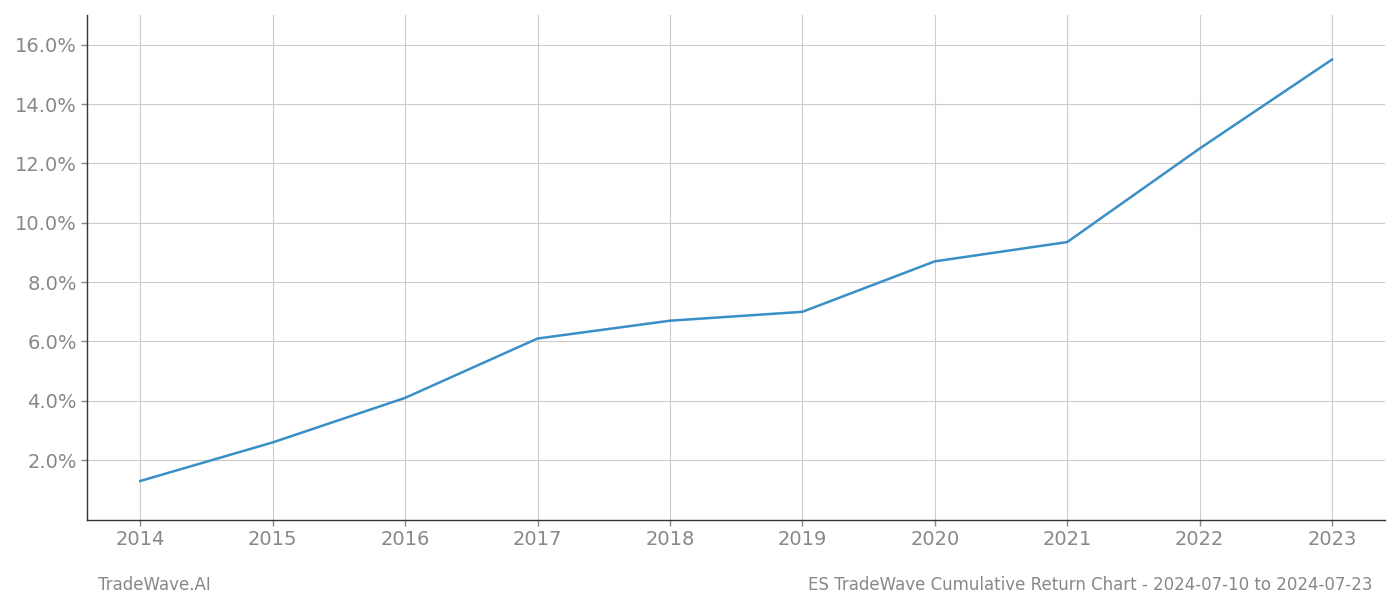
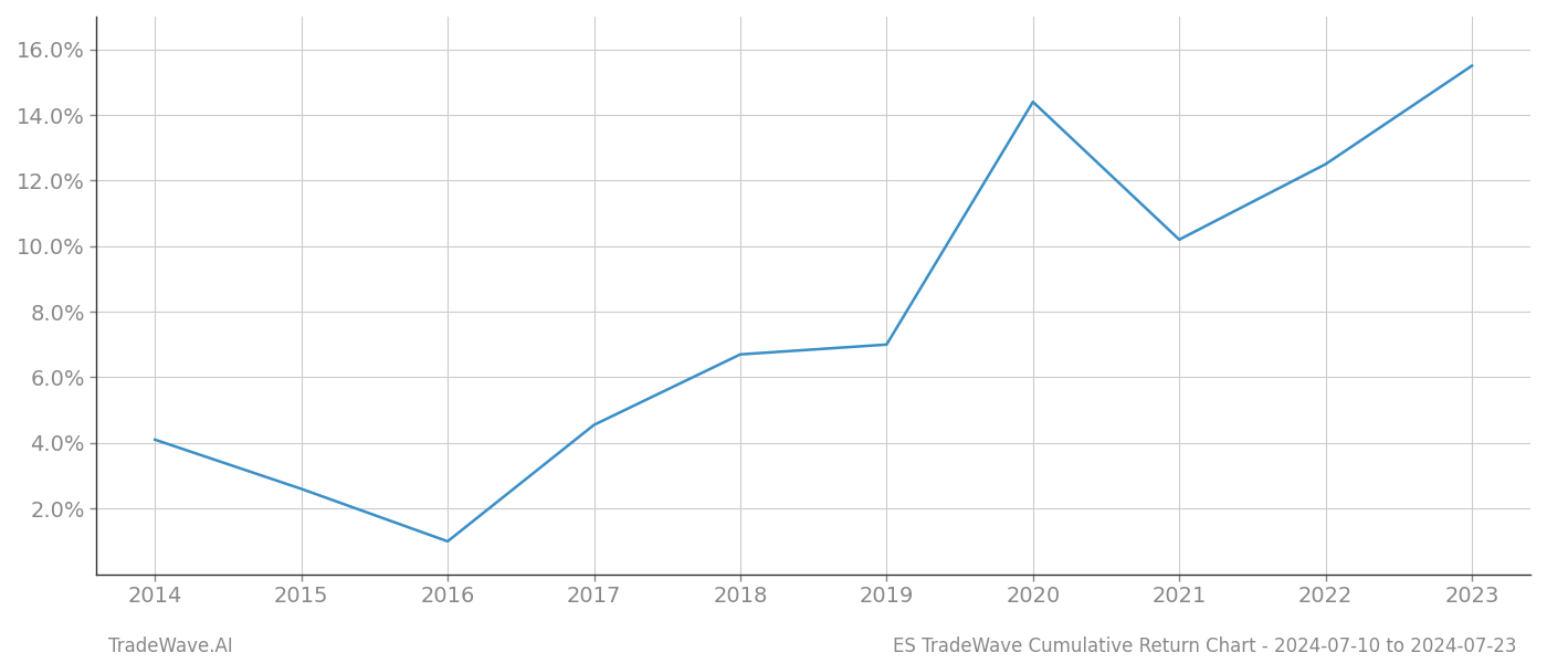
2014: 1.30% -> 4.10%
2016: 4.10% -> 1.00%
2017: 6.10% -> 4.55%
2020: 8.70% -> 14.40%
2021: 9.35% -> 10.20%
